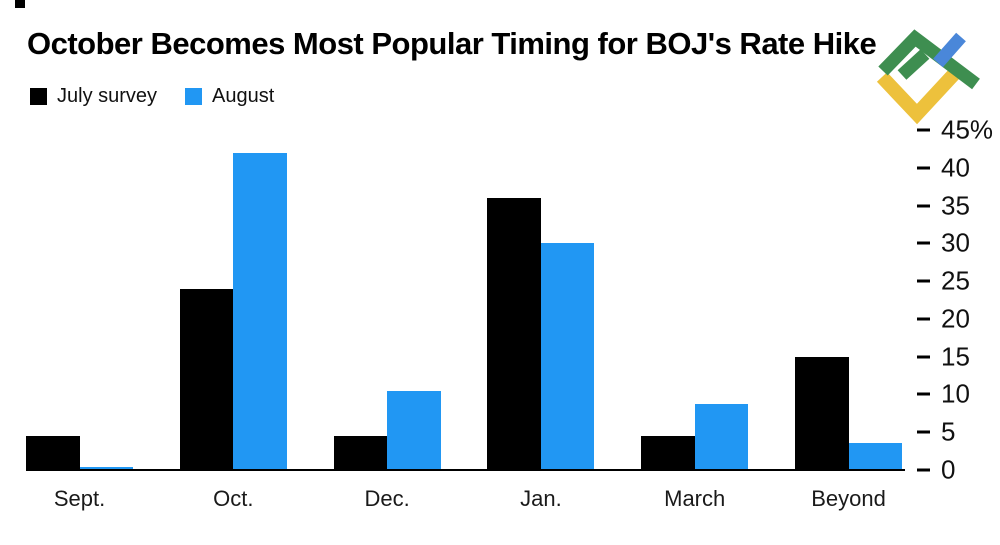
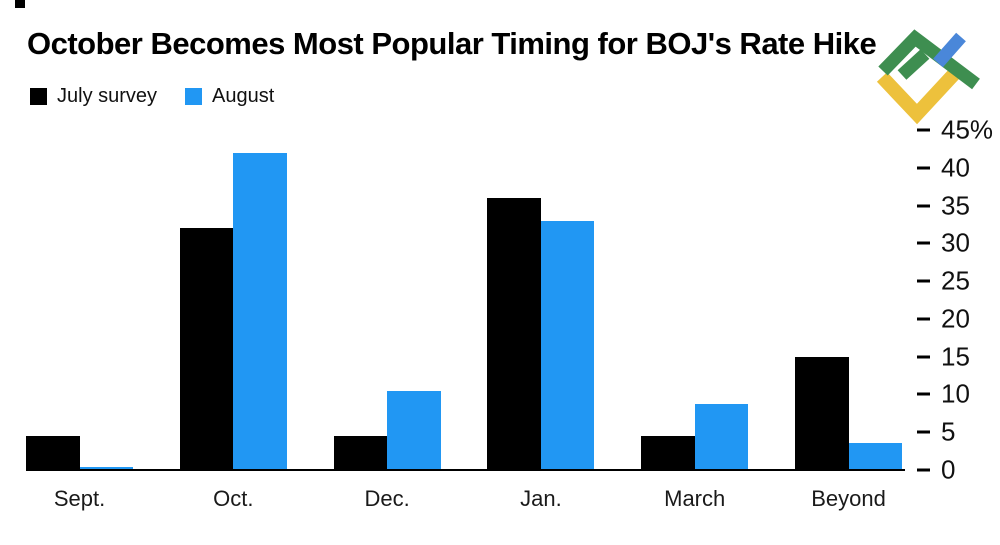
July survey/Oct.: 24% -> 32%
August/Jan.: 30% -> 33%
